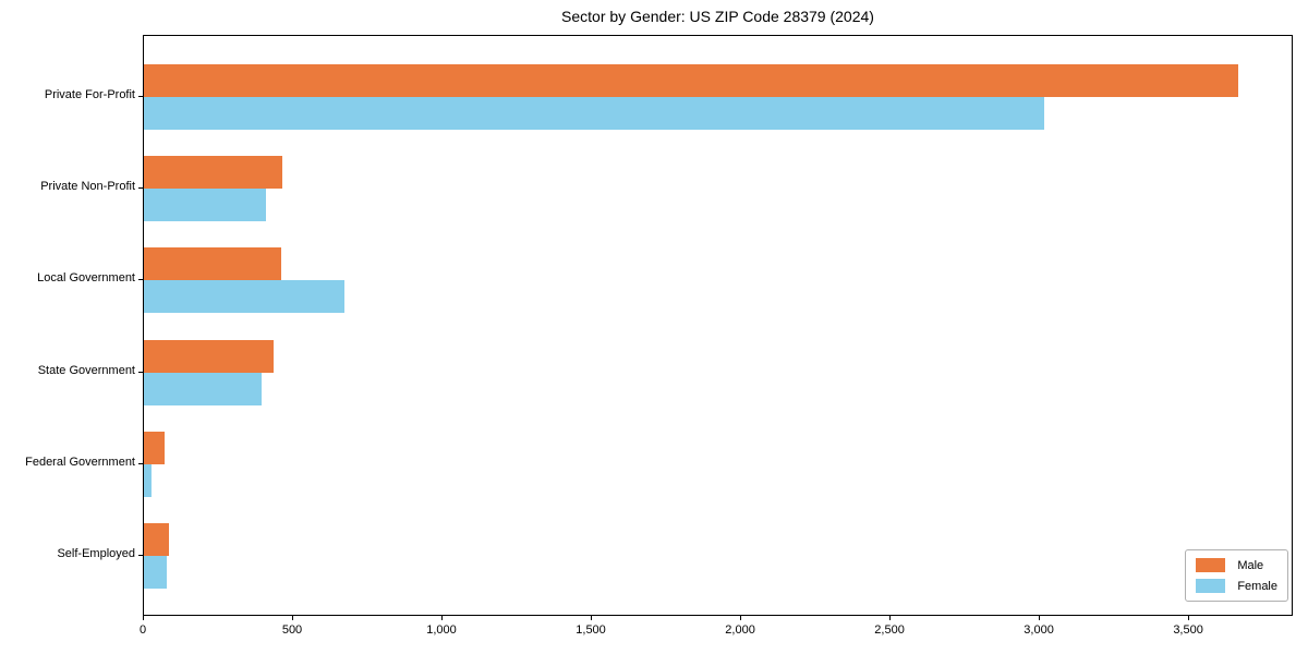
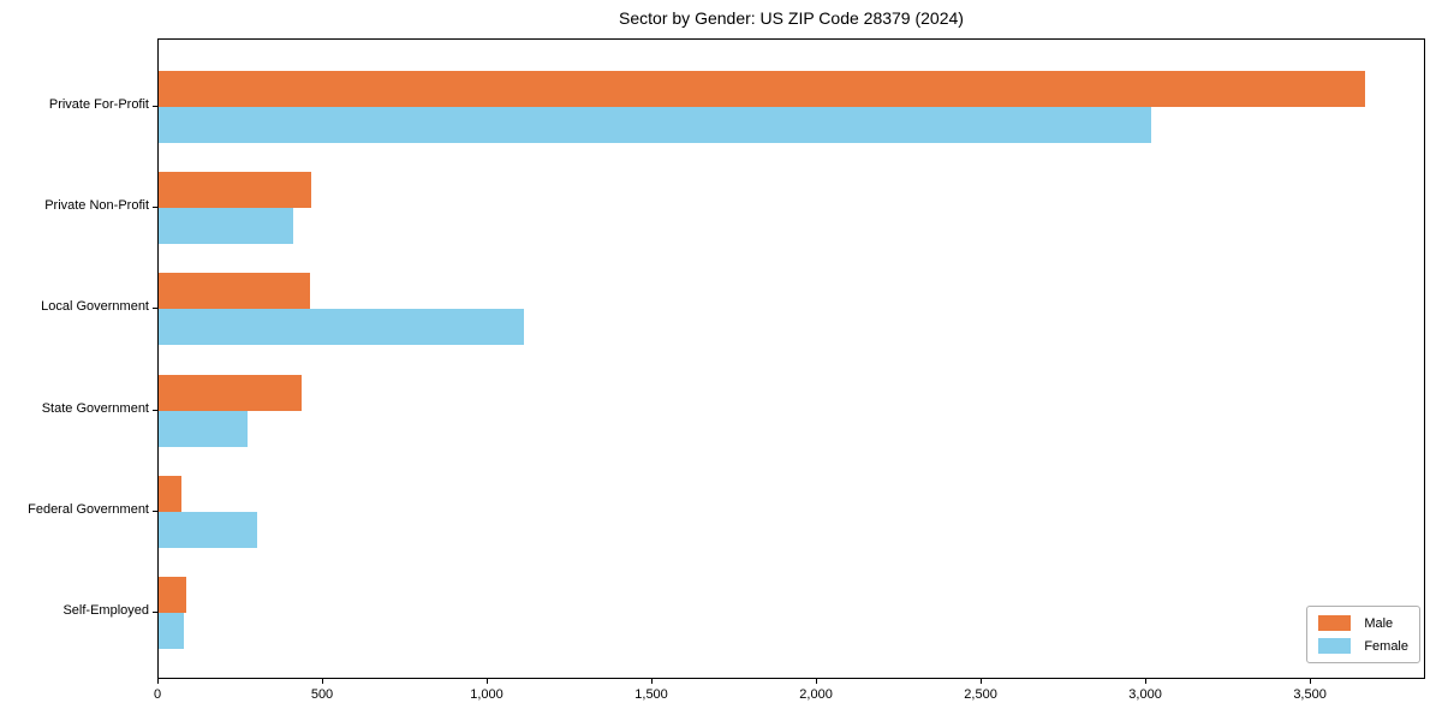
Female/Local Government: 670 -> 1110
Female/State Government: 400 -> 270
Female/Federal Government: 20 -> 300
